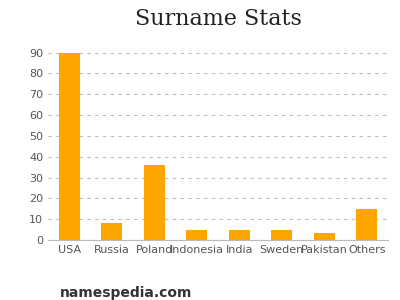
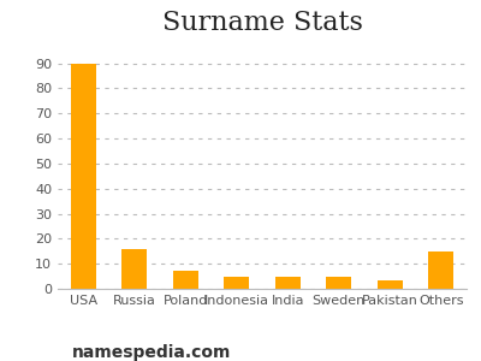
Russia: 8.0 -> 16.0
Poland: 36.0 -> 7.0
